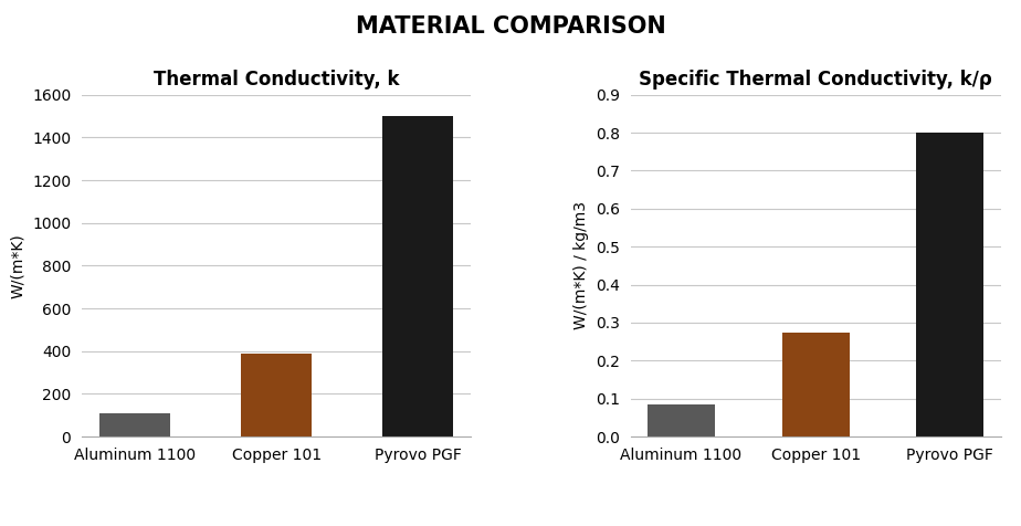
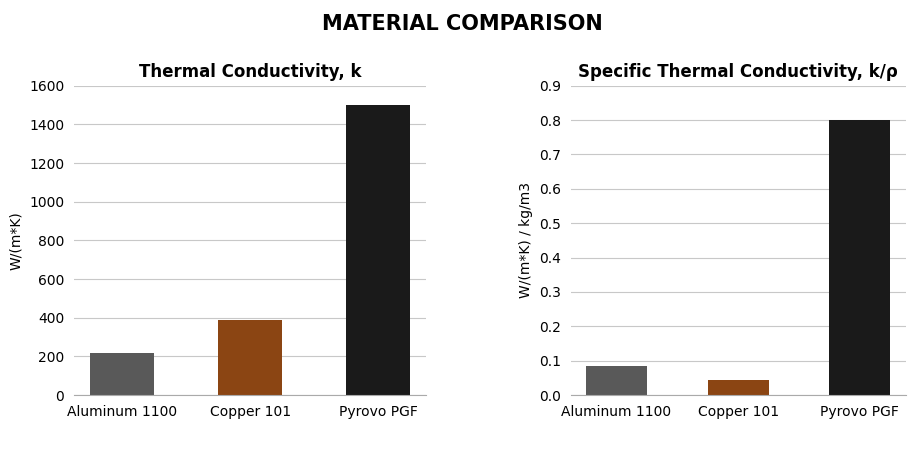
Thermal Conductivity, k/Aluminum 1100: 110 -> 220
Specific Thermal Conductivity, k/ρ/Copper 101: 0.275 -> 0.045
